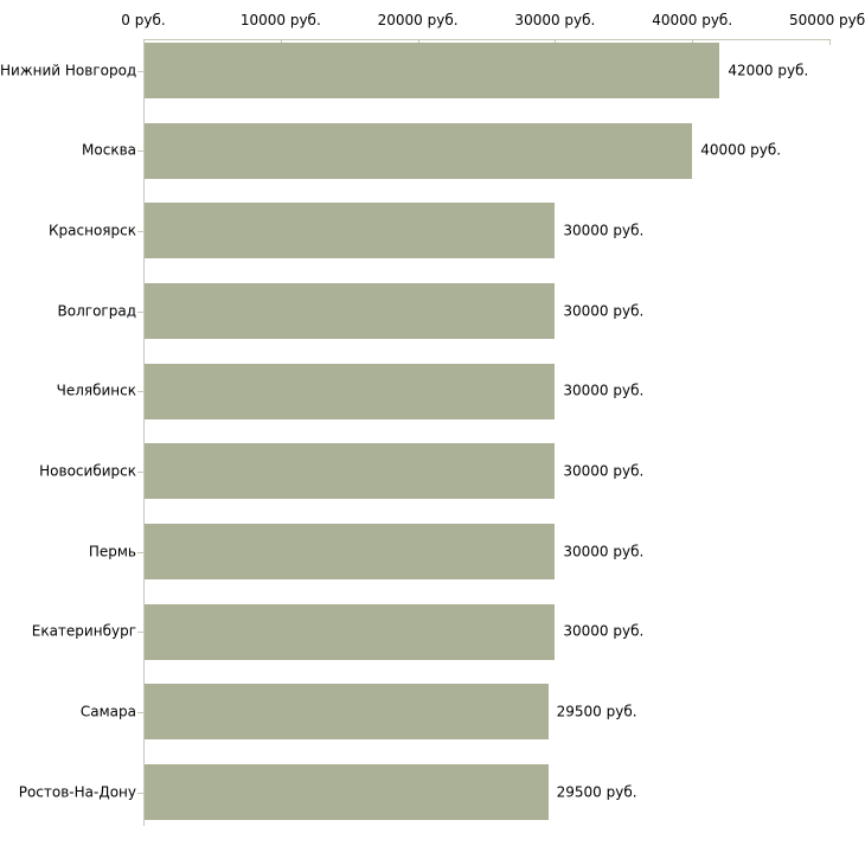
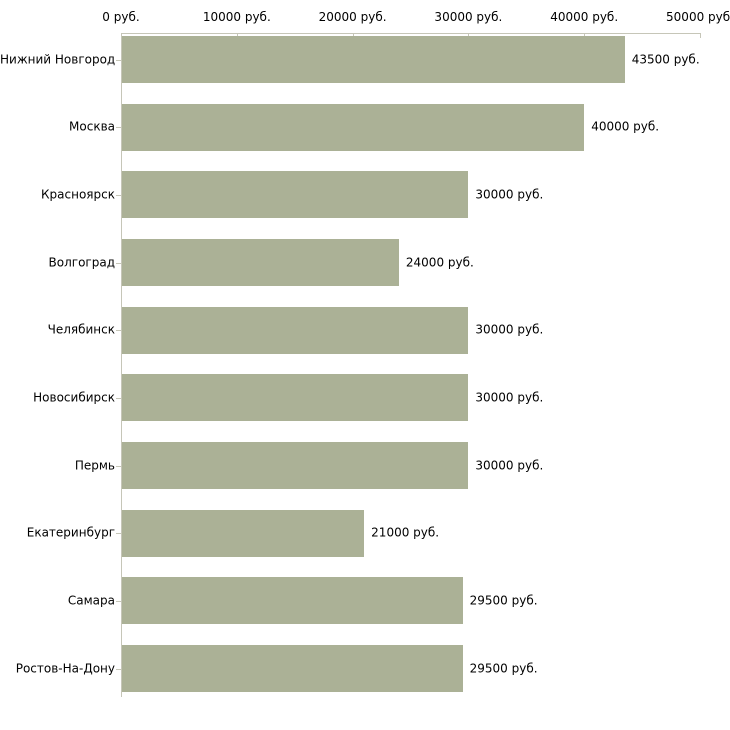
Нижний Новгород: 42000 -> 43500
Волгоград: 30000 -> 24000
Екатеринбург: 30000 -> 21000
